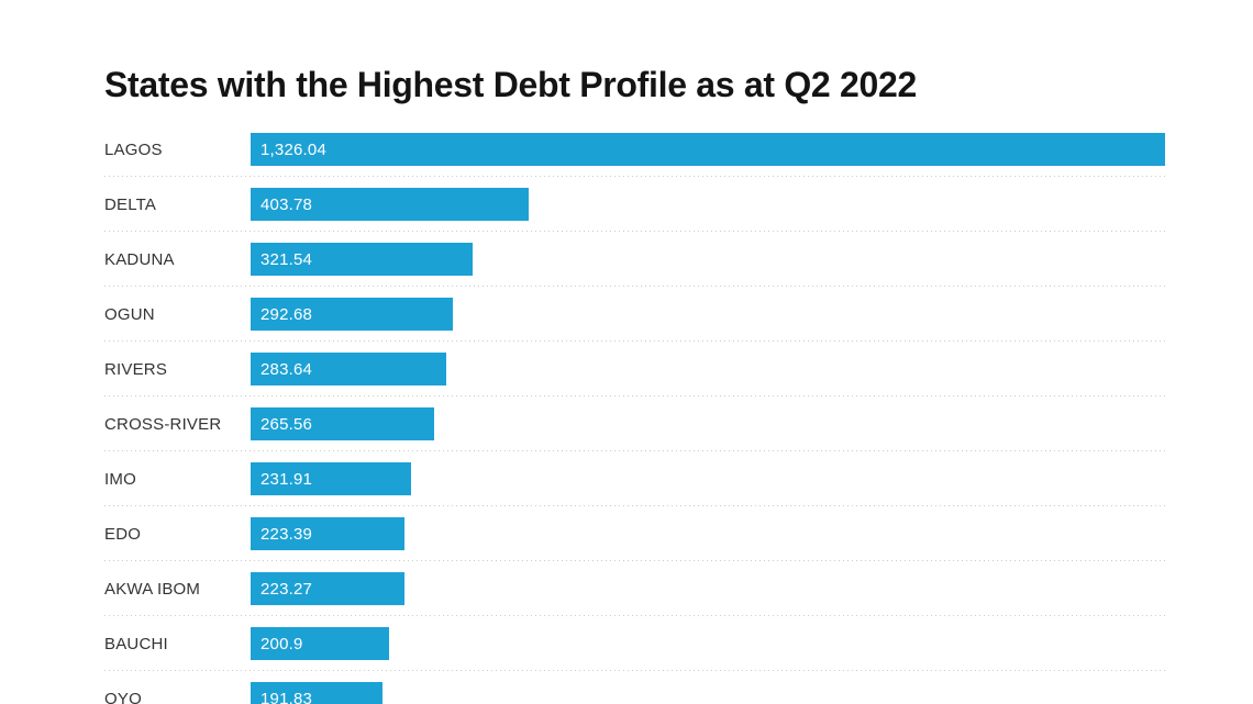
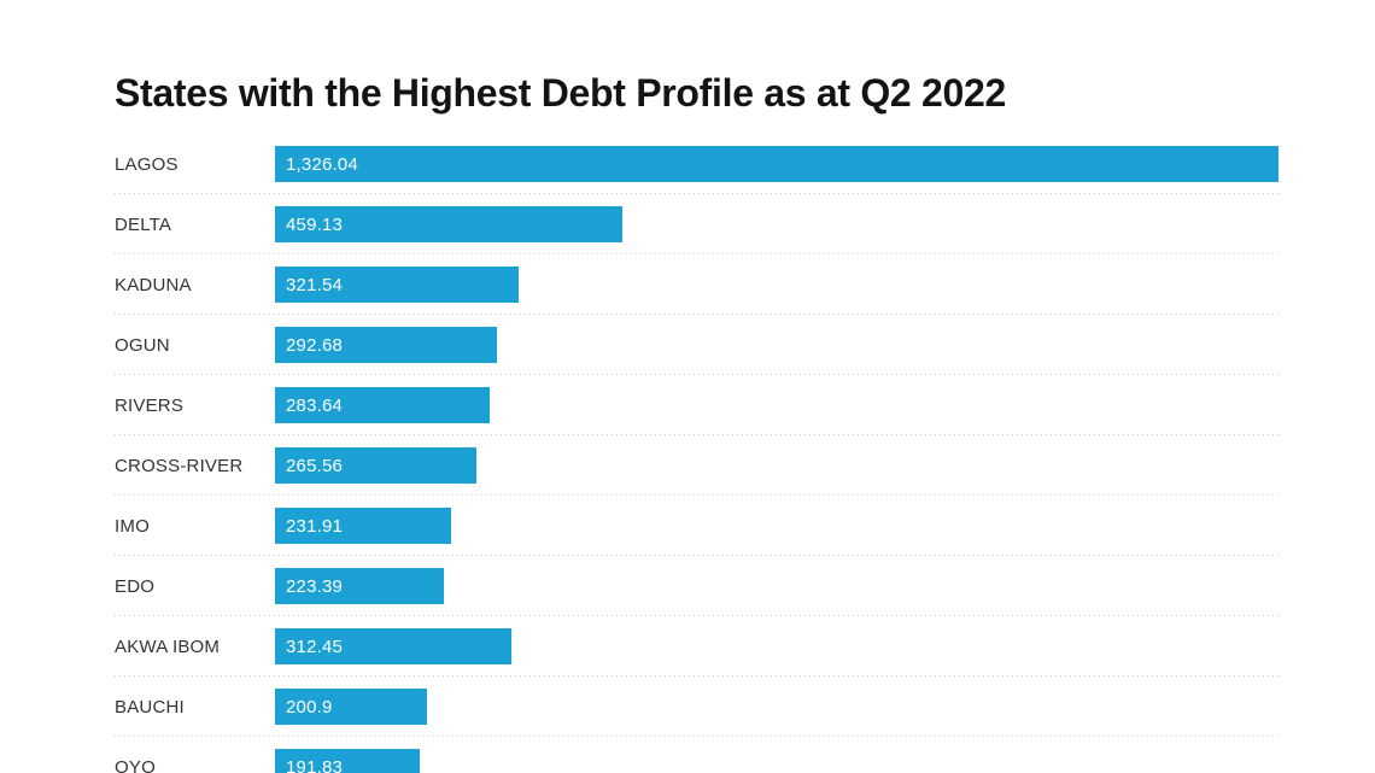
DELTA: 403.78 -> 459.13
AKWA IBOM: 223.27 -> 312.45
